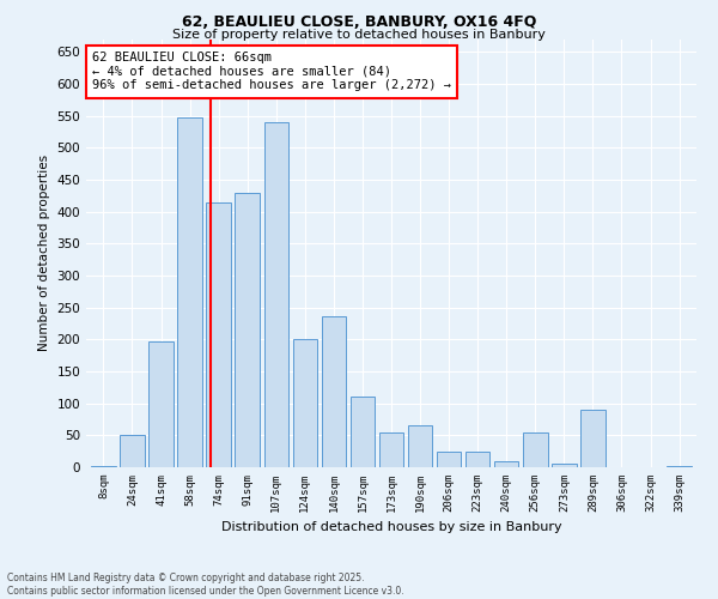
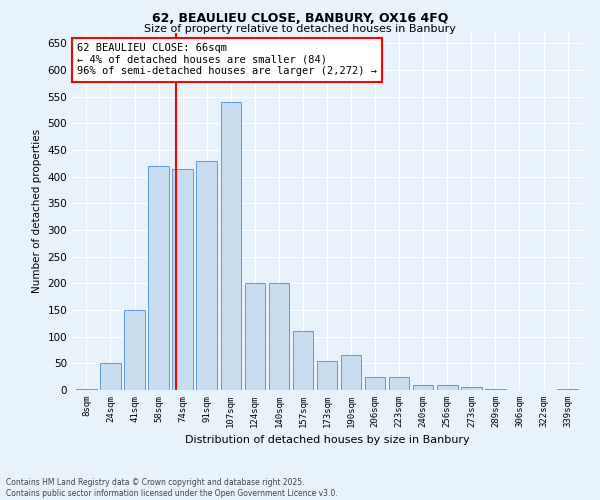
41sqm: 196 -> 150
58sqm: 548 -> 420
140sqm: 236 -> 200
256sqm: 54 -> 10
289sqm: 90 -> 2
